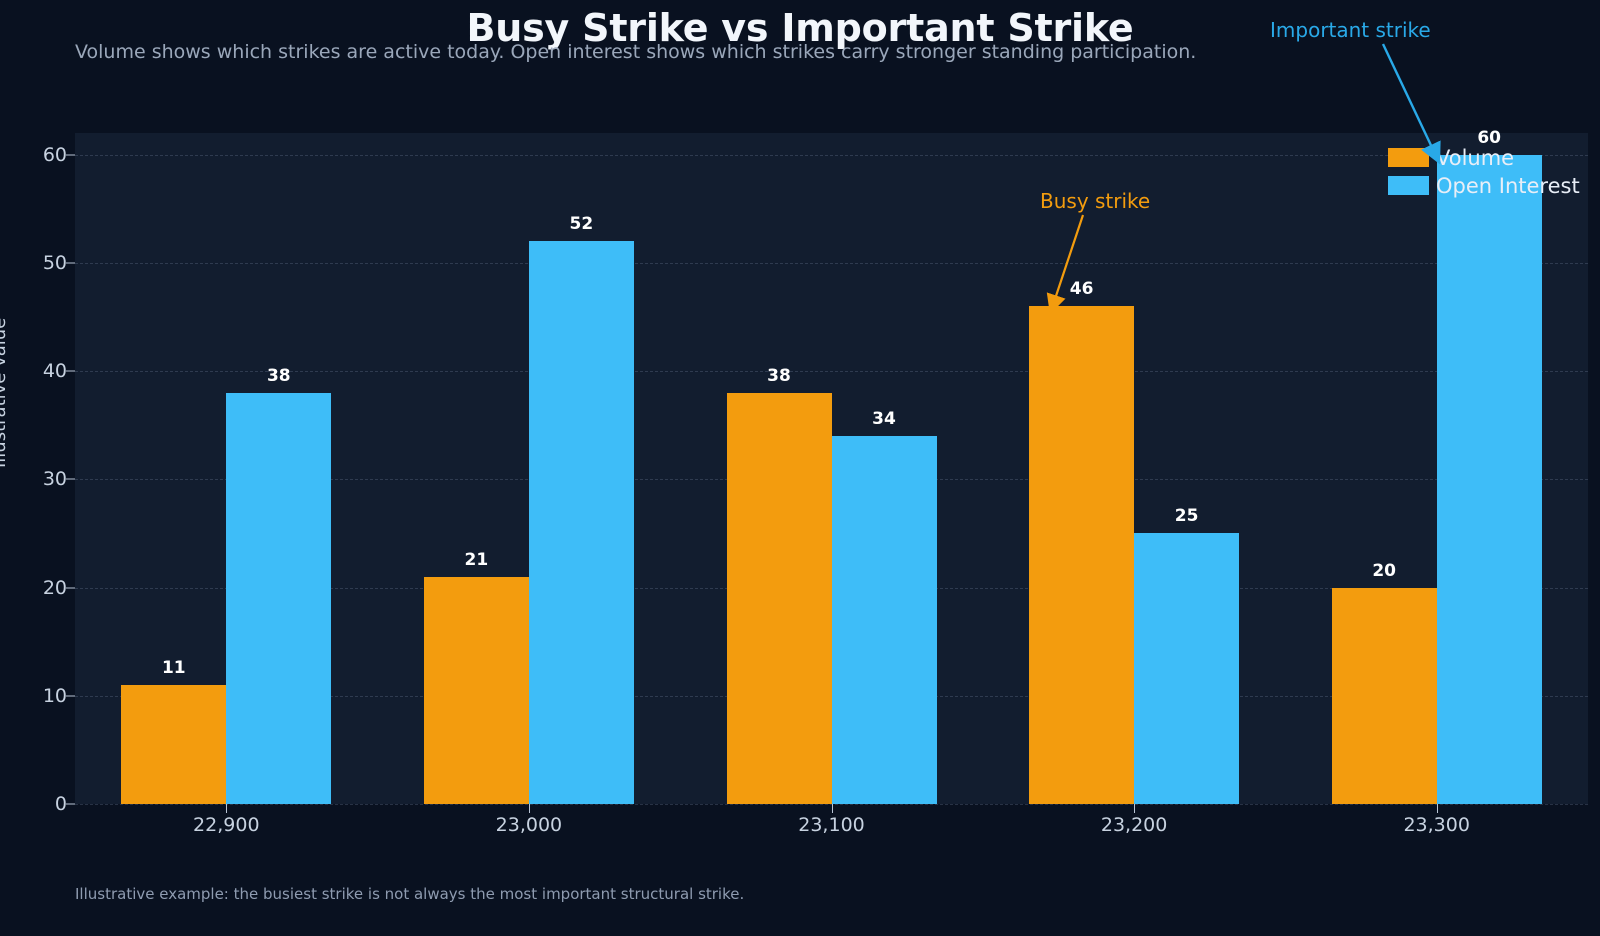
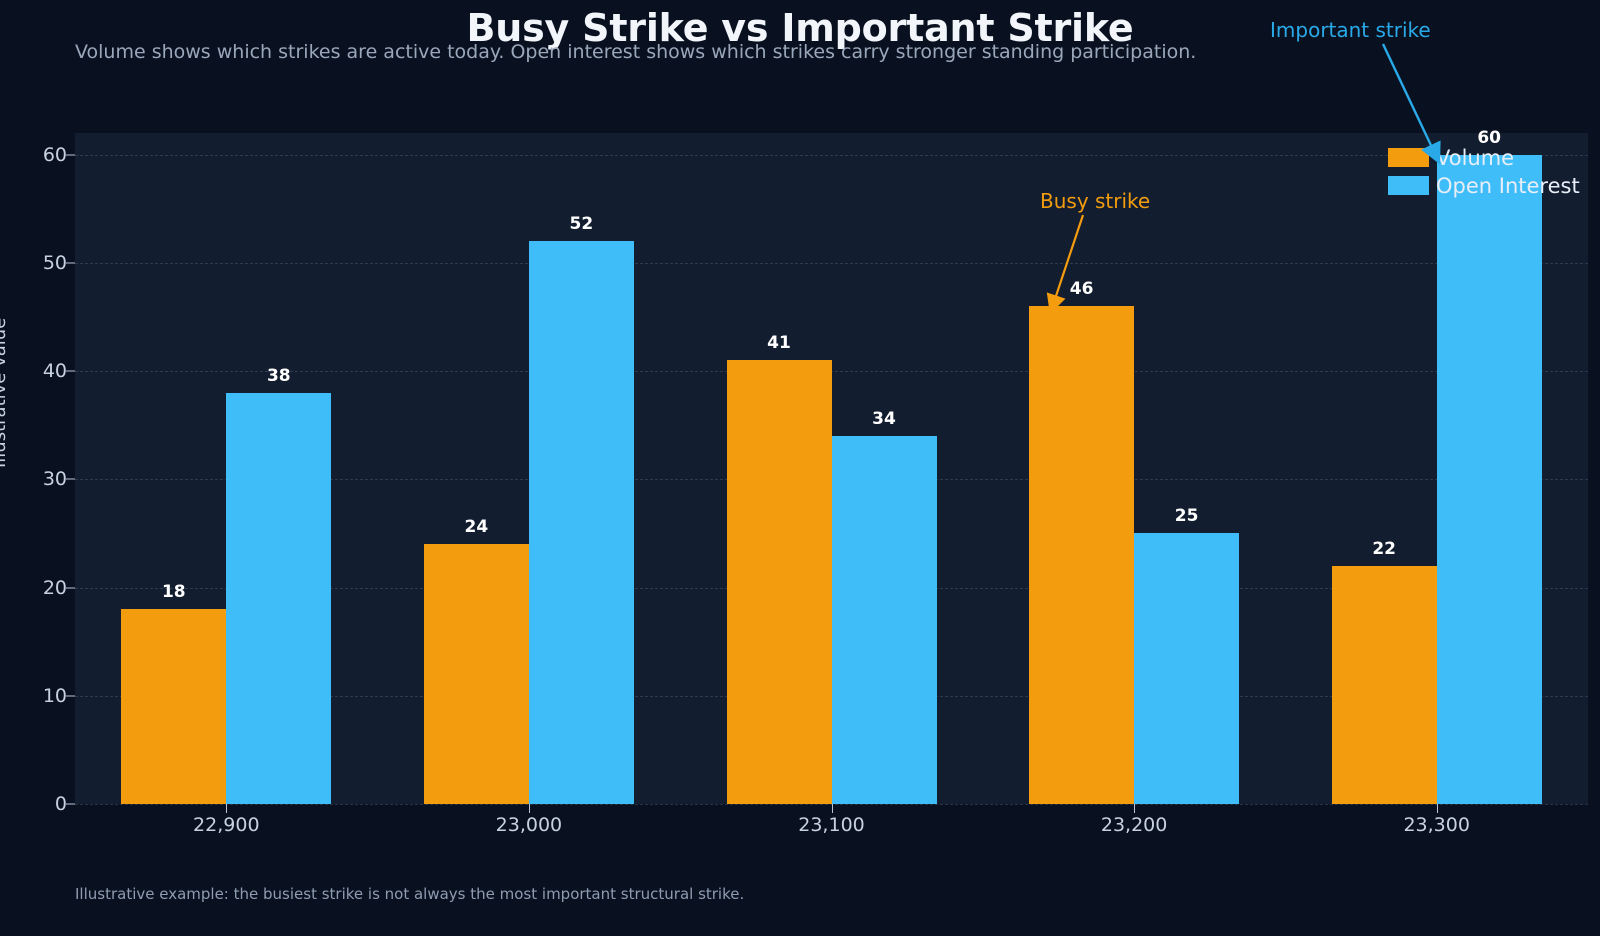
Volume/22,900: 11 -> 18
Volume/23,000: 21 -> 24
Volume/23,100: 38 -> 41
Volume/23,300: 20 -> 22
